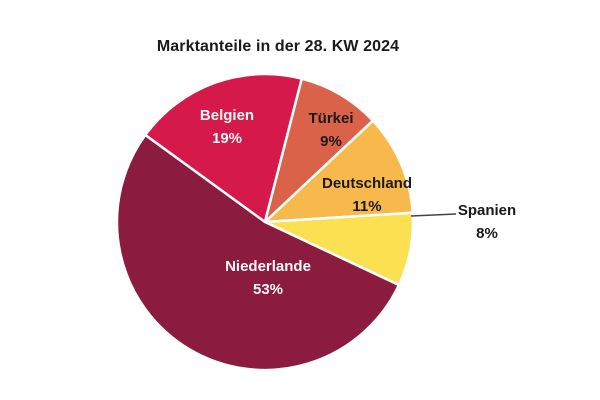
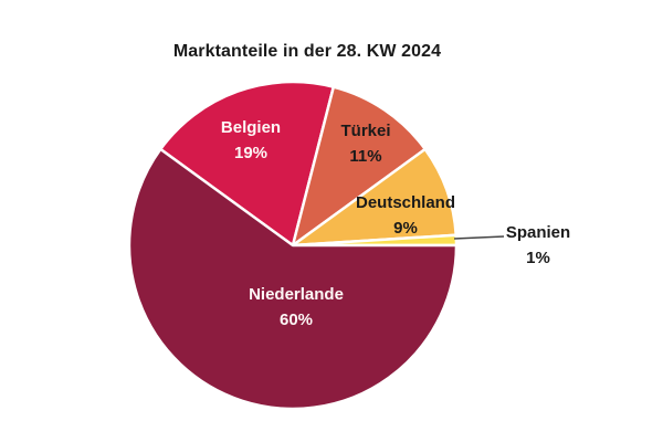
Türkei: 9% -> 11%
Deutschland: 11% -> 9%
Spanien: 8% -> 1%
Niederlande: 53% -> 60%
